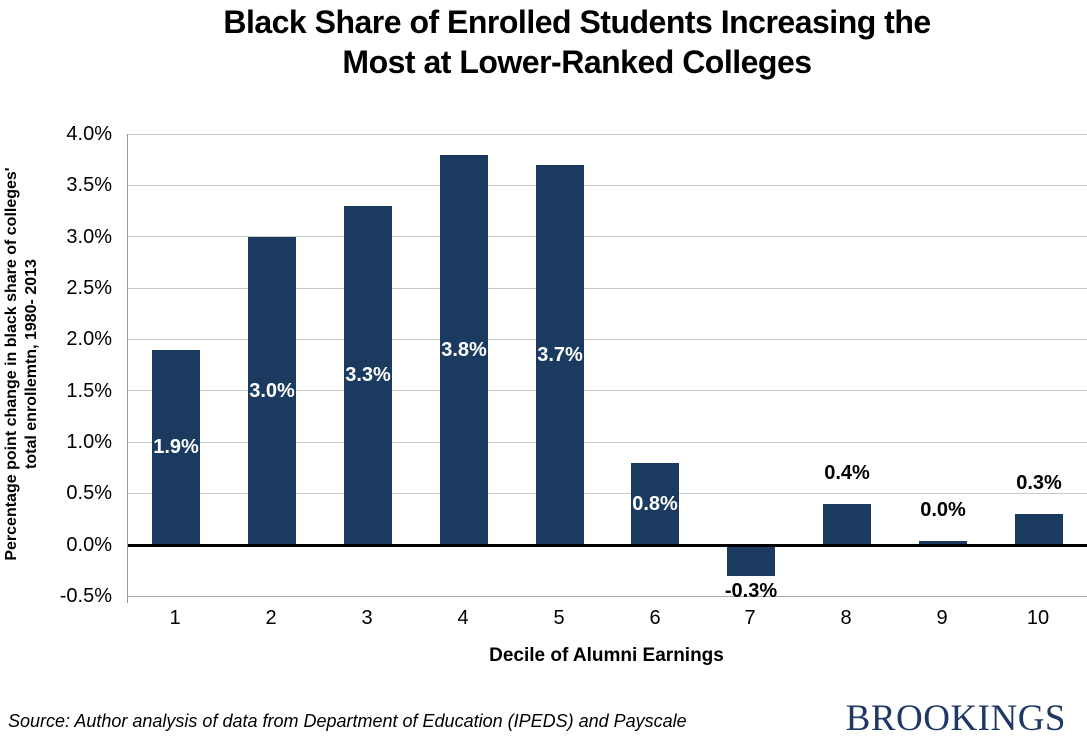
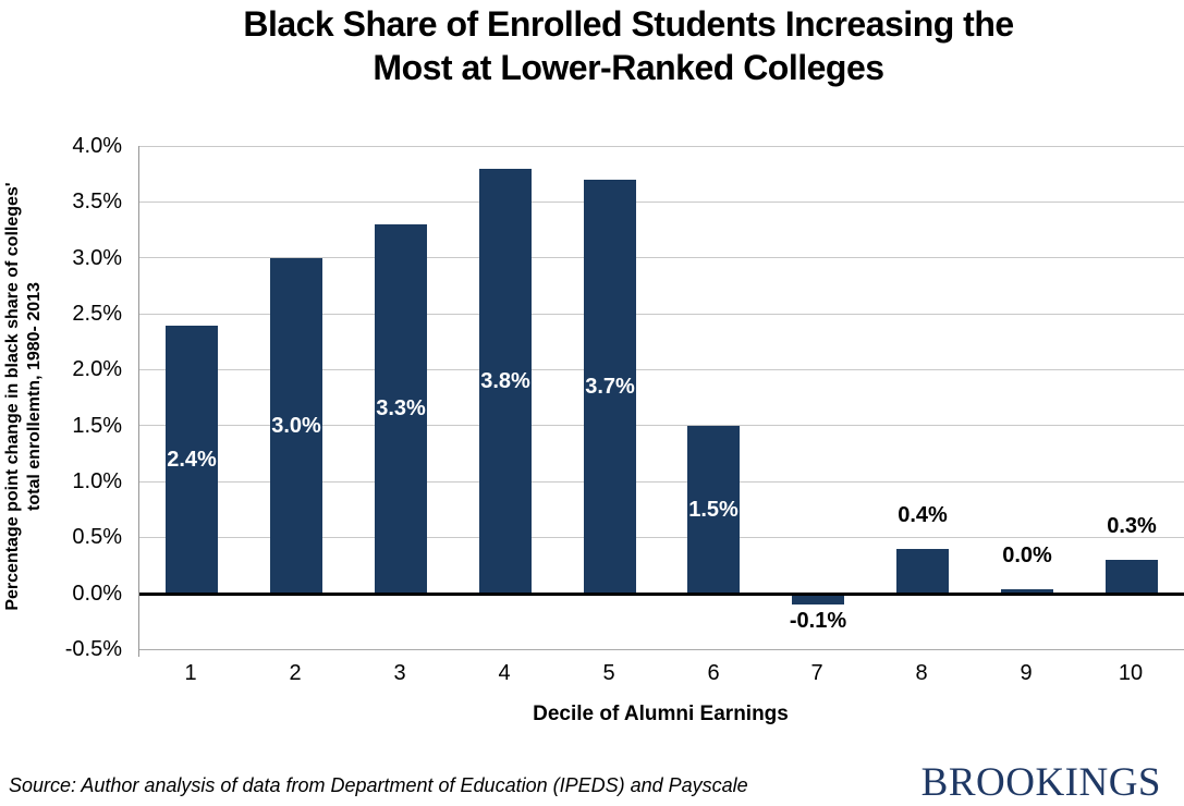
1: 1.9% -> 2.4%
6: 0.8% -> 1.5%
7: -0.3% -> -0.1%
